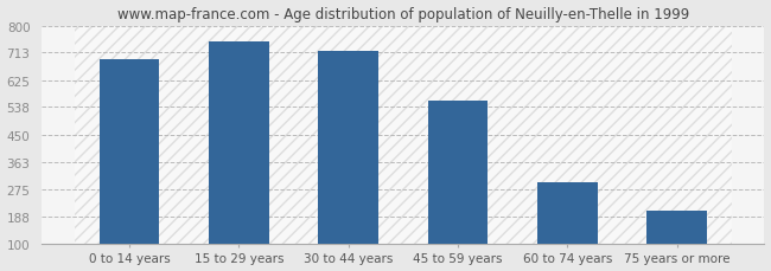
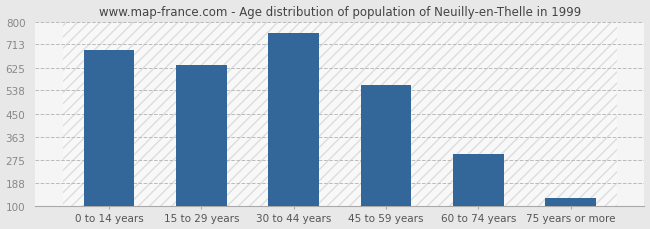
15 to 29 years: 750 -> 635
30 to 44 years: 720 -> 755
75 years or more: 205 -> 130
